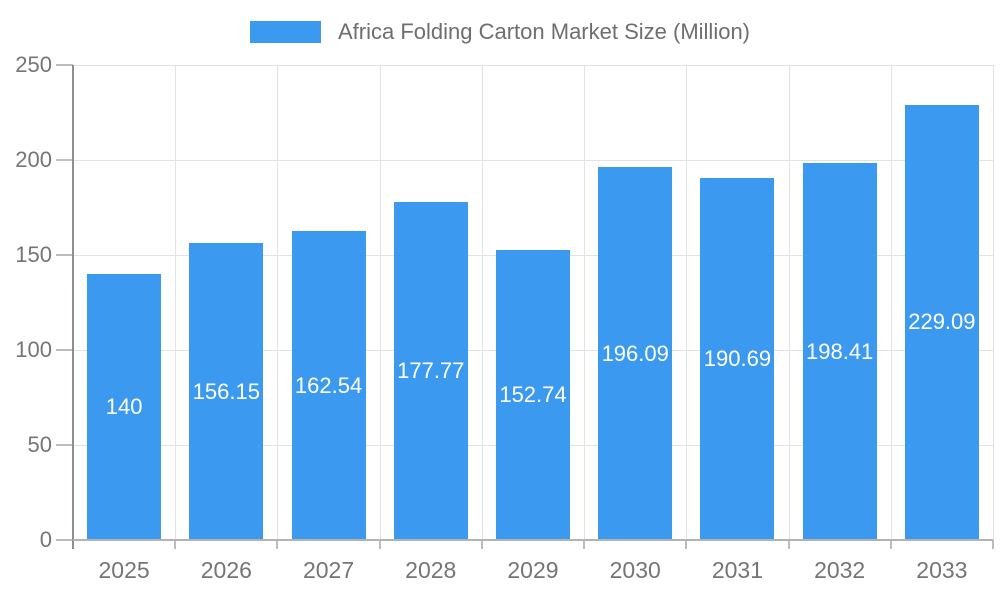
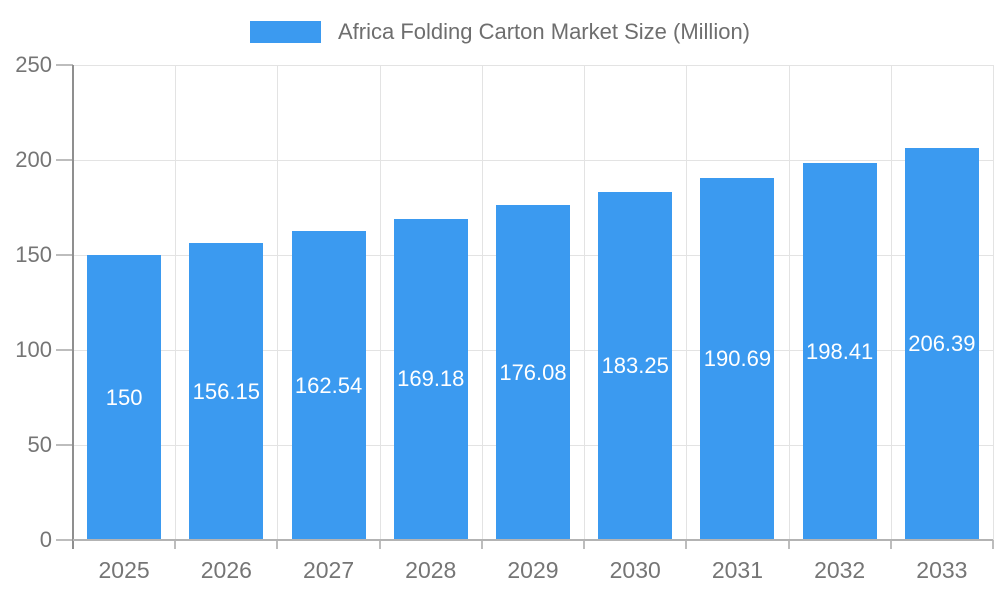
2025: 140 -> 150
2028: 177.77 -> 169.18
2029: 152.74 -> 176.08
2030: 196.09 -> 183.25
2033: 229.09 -> 206.39
